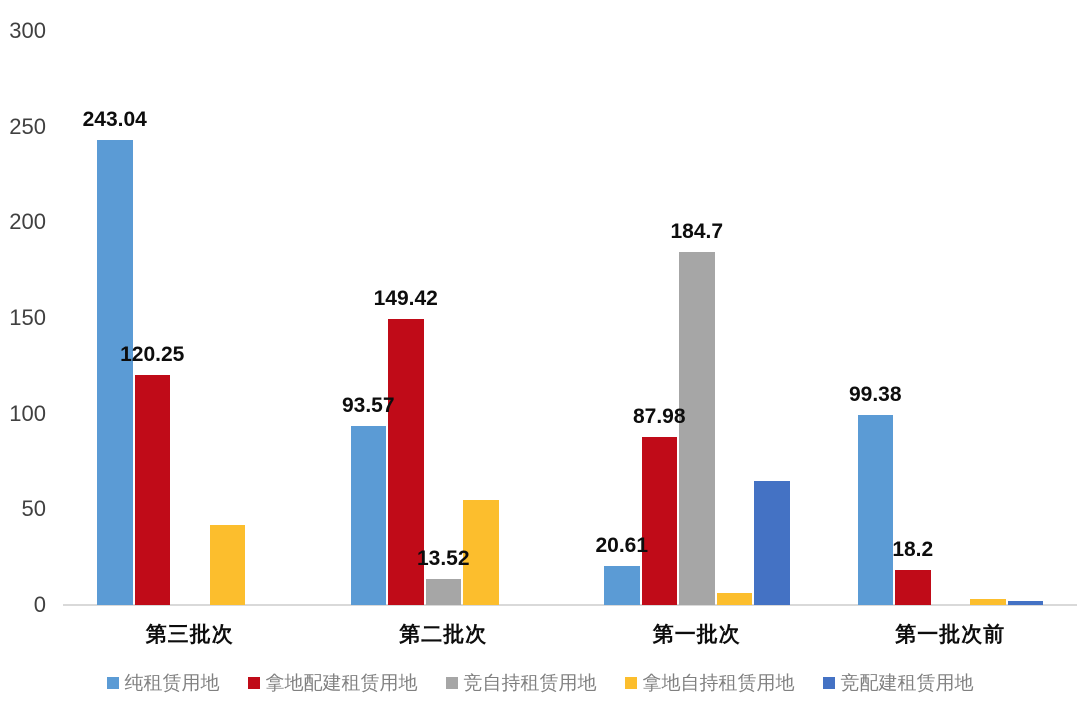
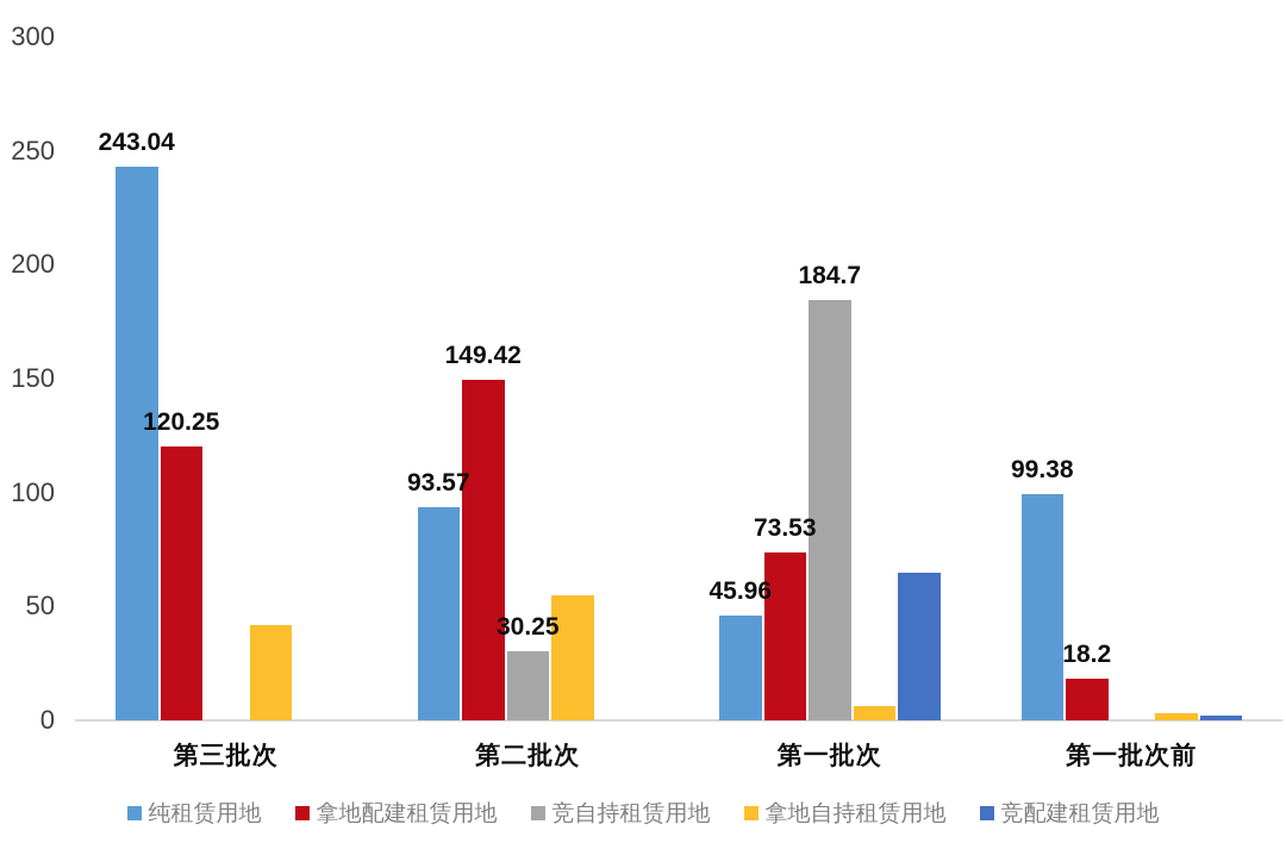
竞自持租赁用地/第二批次: 13.52 -> 30.25
纯租赁用地/第一批次: 20.61 -> 45.96
拿地配建租赁用地/第一批次: 87.98 -> 73.53
